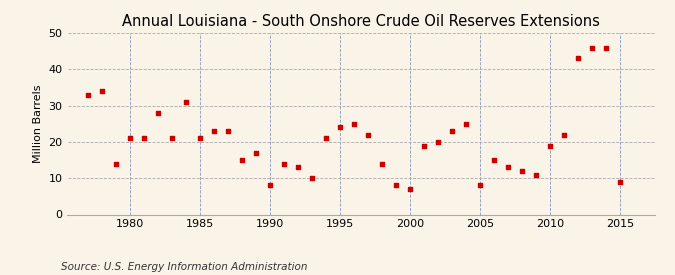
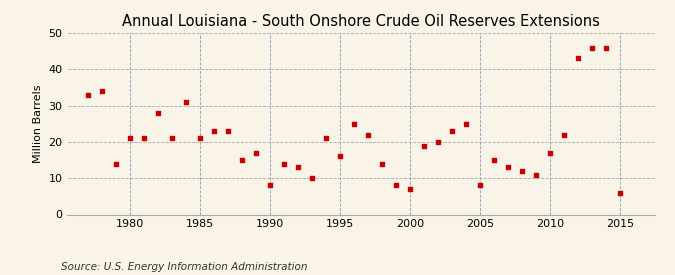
1995: 24 -> 16
2010: 19 -> 17
2015: 9 -> 6
